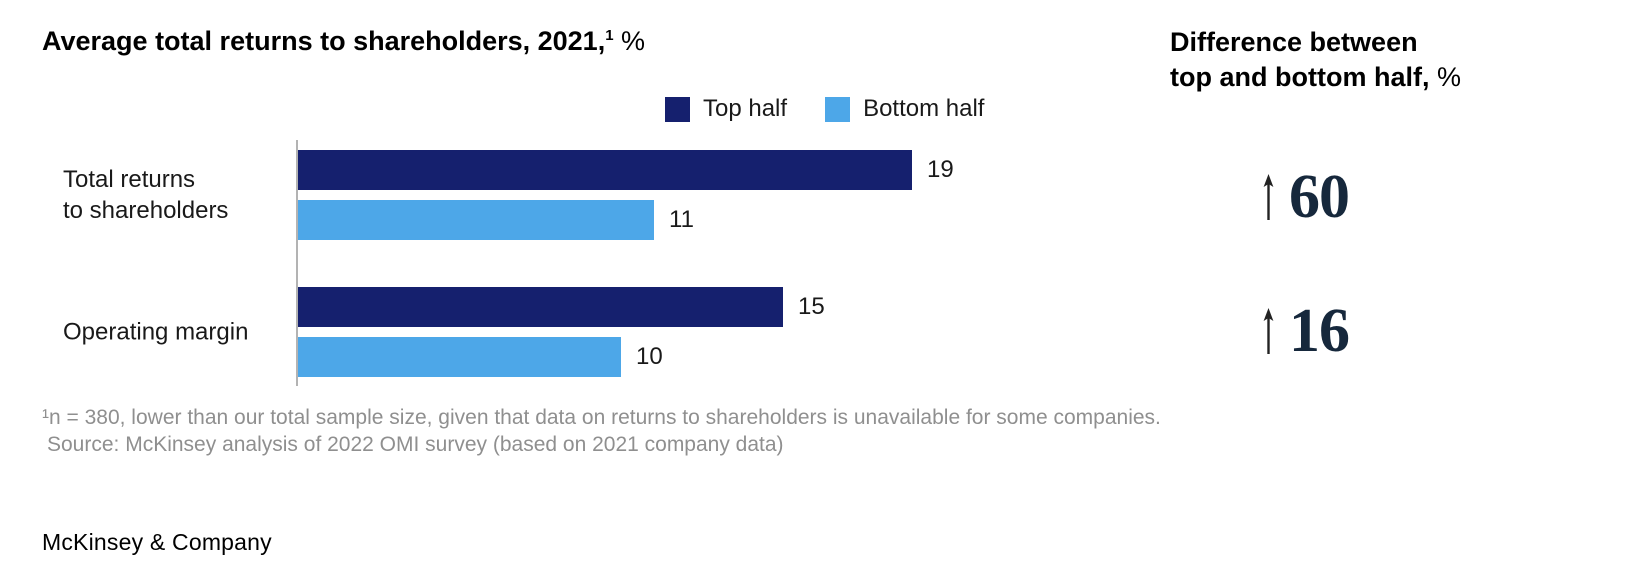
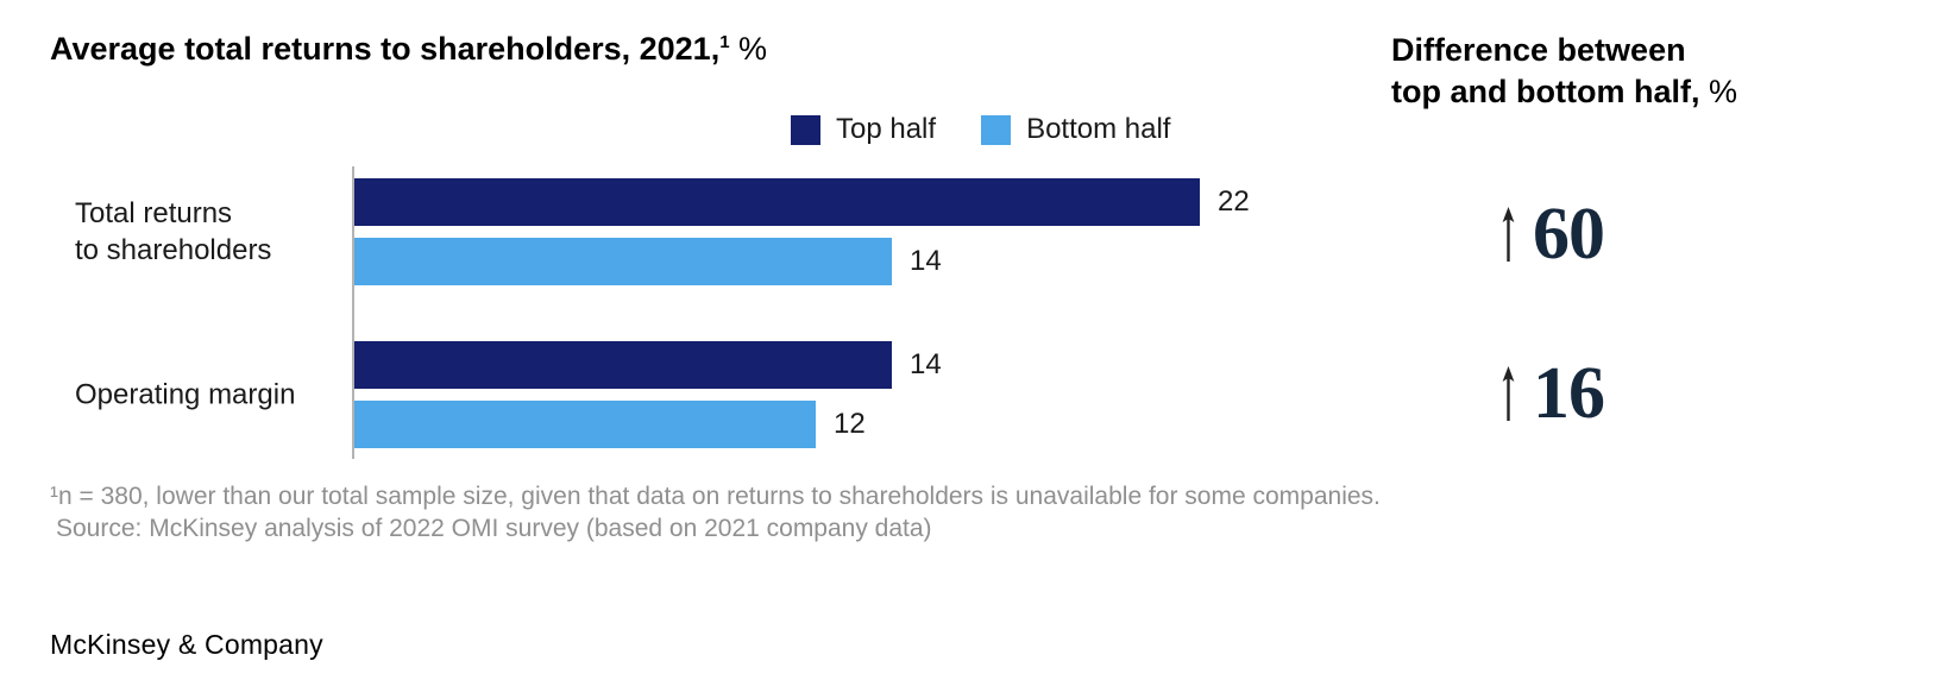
Top half/Total returns to shareholders: 19 -> 22
Bottom half/Total returns to shareholders: 11 -> 14
Top half/Operating margin: 15 -> 14
Bottom half/Operating margin: 10 -> 12
